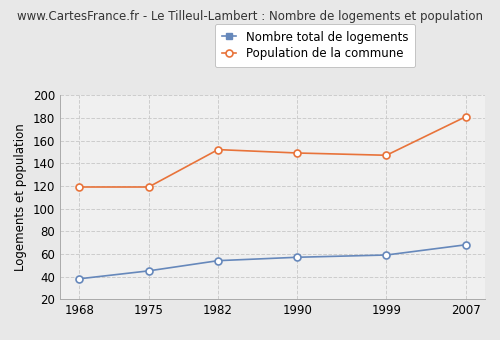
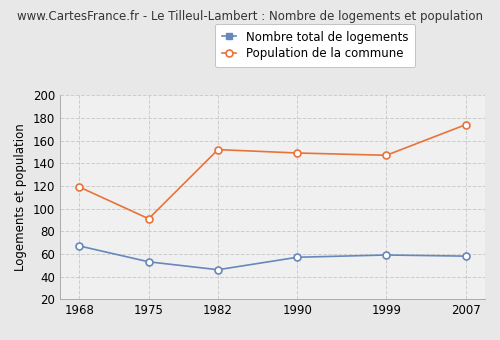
Nombre total de logements/1968: 38 -> 67
Nombre total de logements/1975: 45 -> 53
Population de la commune/1975: 119 -> 91
Nombre total de logements/1982: 54 -> 46
Nombre total de logements/2007: 68 -> 58
Population de la commune/2007: 181 -> 174
